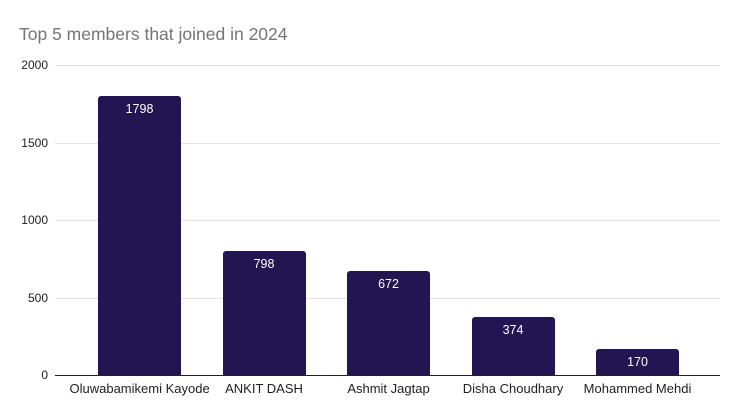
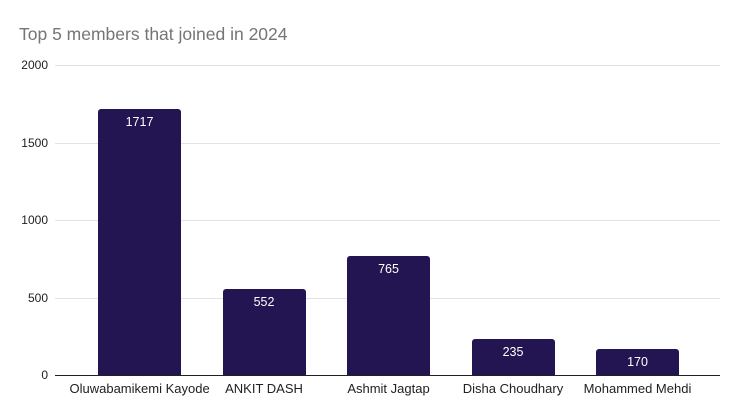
Oluwabamikemi Kayode: 1798 -> 1717
ANKIT DASH: 798 -> 552
Ashmit Jagtap: 672 -> 765
Disha Choudhary: 374 -> 235
